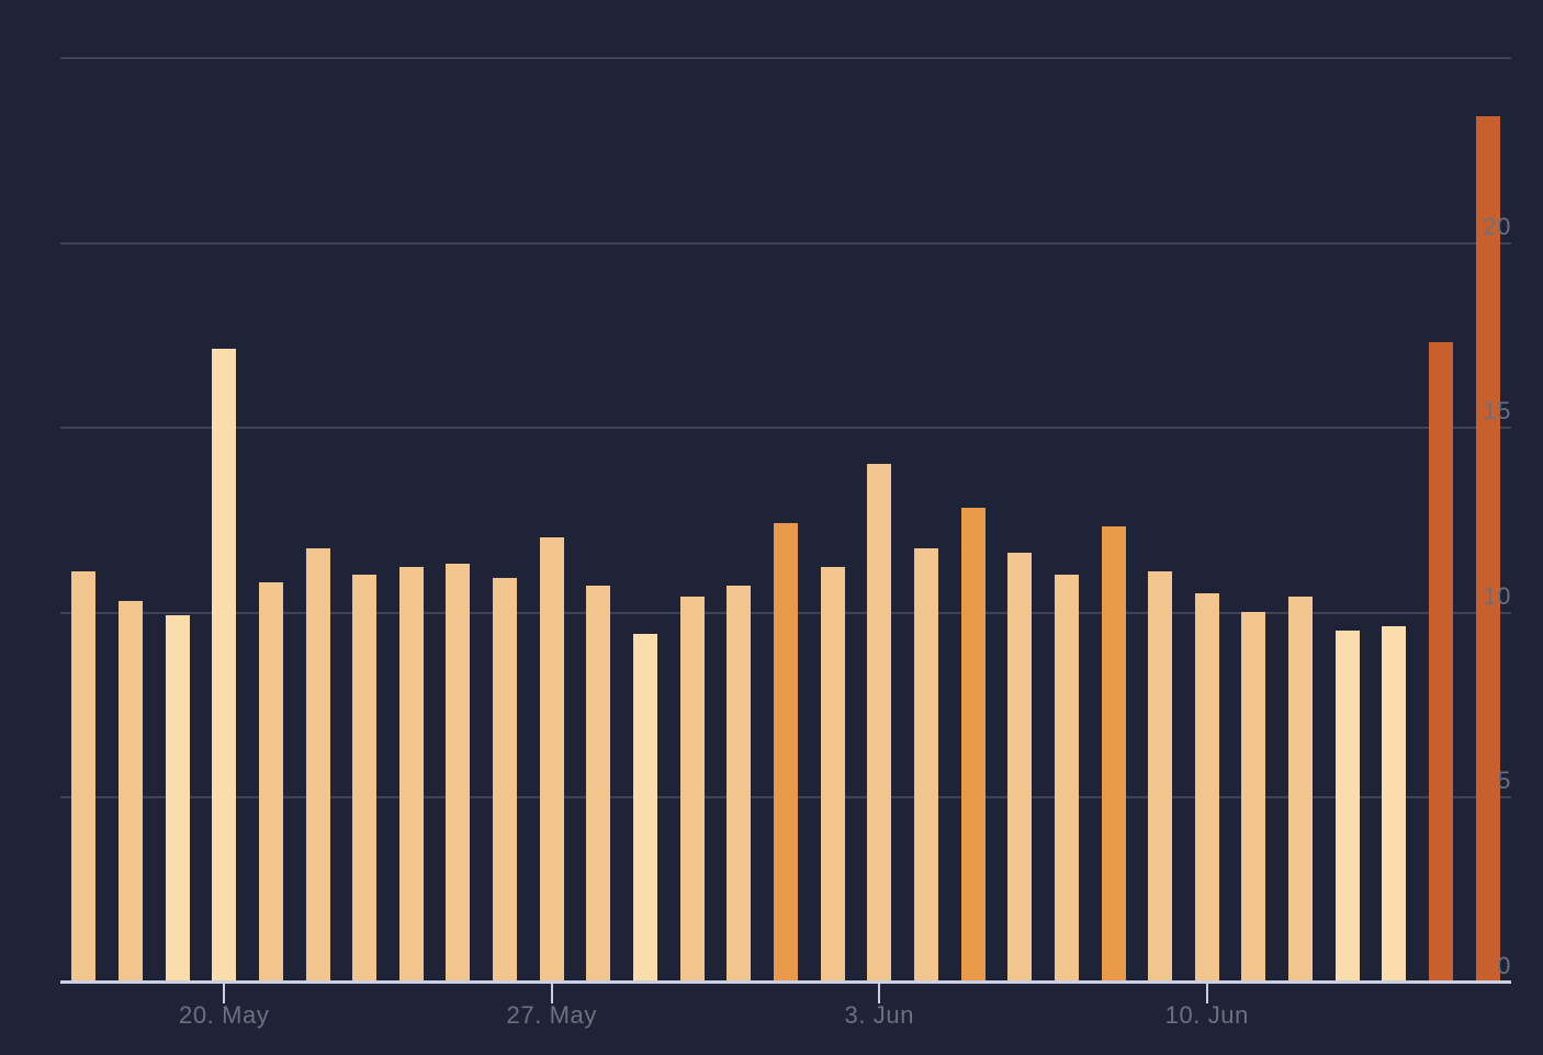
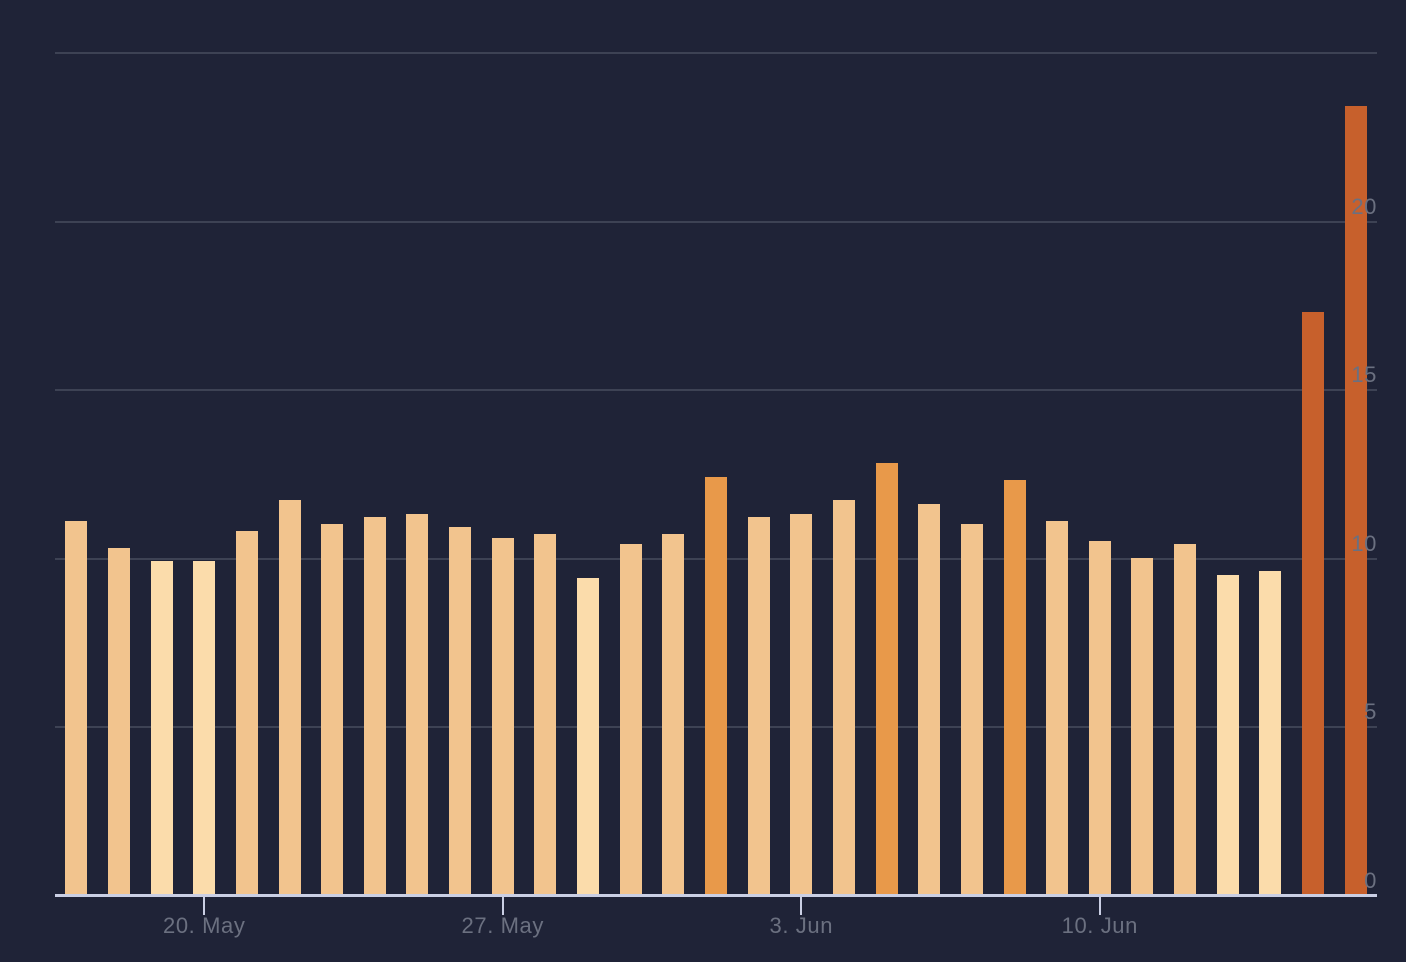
20. May: 17.1 -> 9.9
27. May: 12.0 -> 10.6
3. Jun: 14.0 -> 11.3
